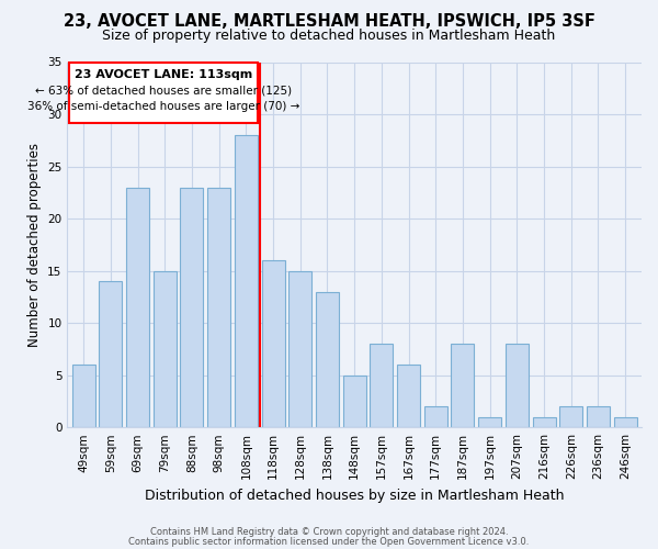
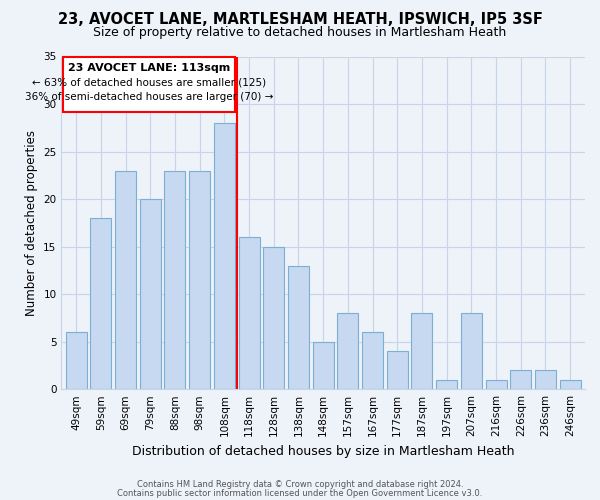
59sqm: 14 -> 18
79sqm: 15 -> 20
177sqm: 2 -> 4
